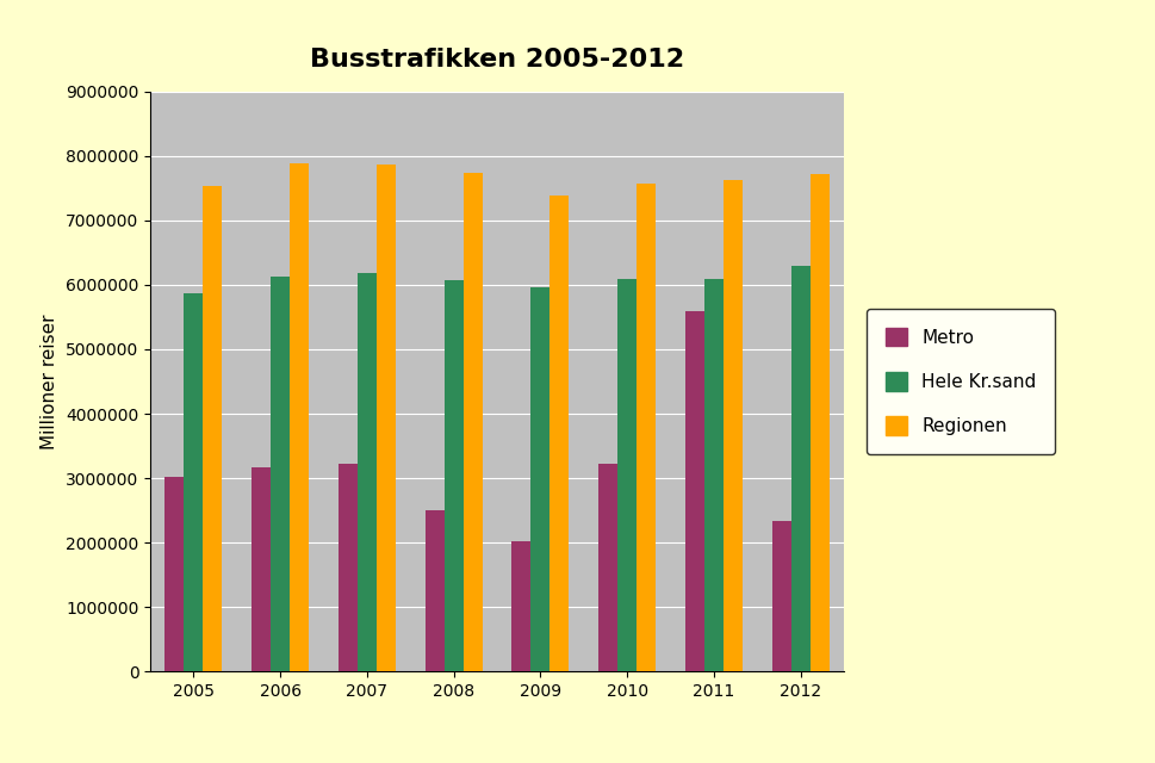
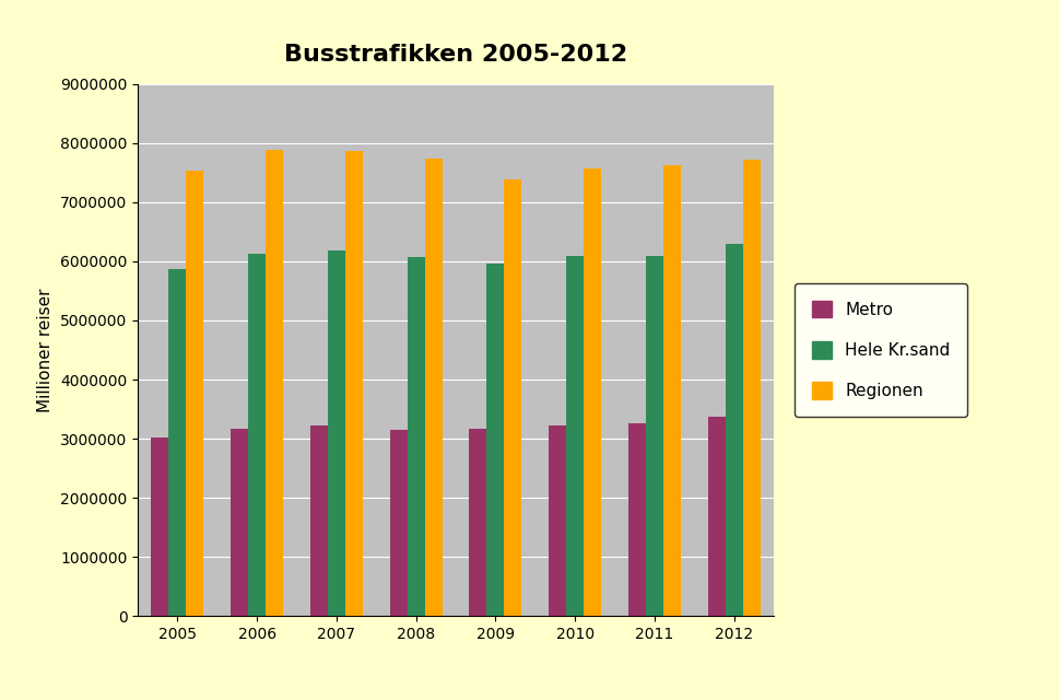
Metro/2008: 2500000 -> 3150000
Metro/2009: 2020000 -> 3160000
Metro/2011: 5600000 -> 3260000
Metro/2012: 2340000 -> 3380000
